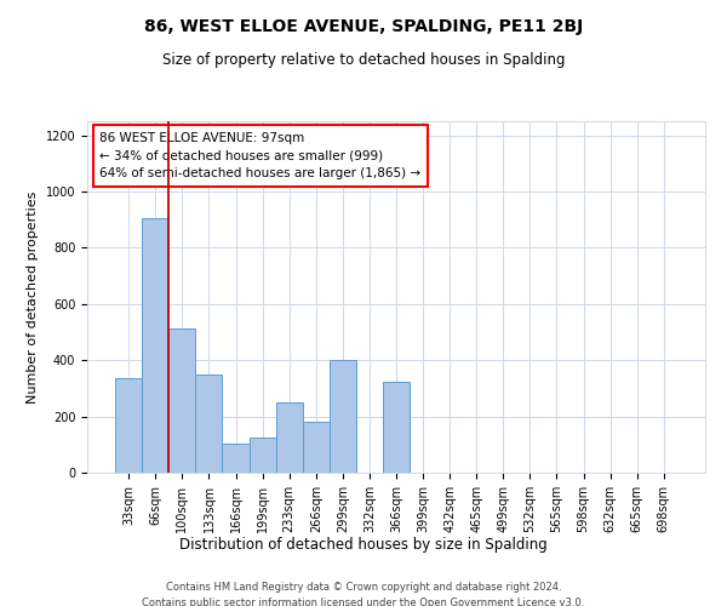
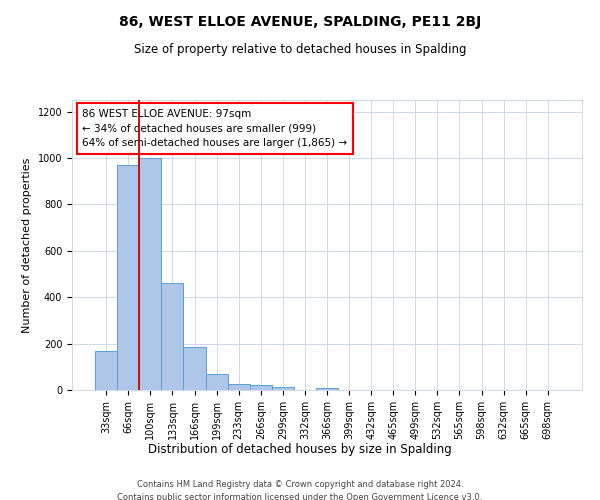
33sqm: 335 -> 170
66sqm: 905 -> 970
100sqm: 515 -> 1000
133sqm: 350 -> 460
166sqm: 105 -> 185
199sqm: 125 -> 70
233sqm: 250 -> 25
266sqm: 180 -> 20
299sqm: 400 -> 15
366sqm: 325 -> 10
